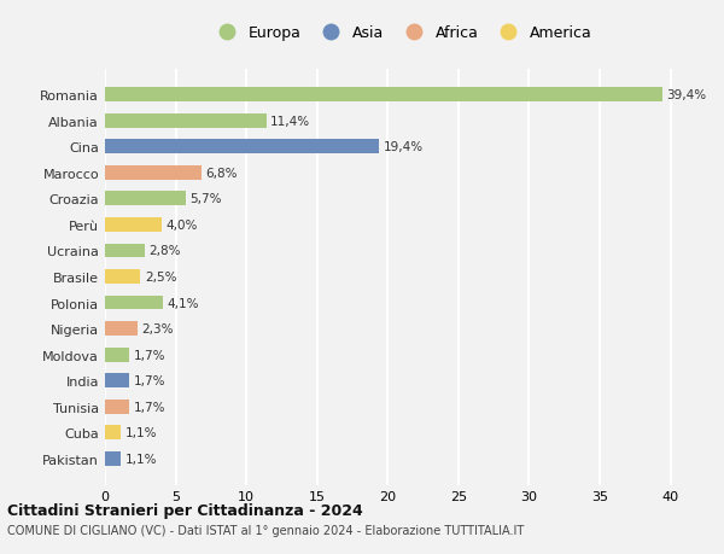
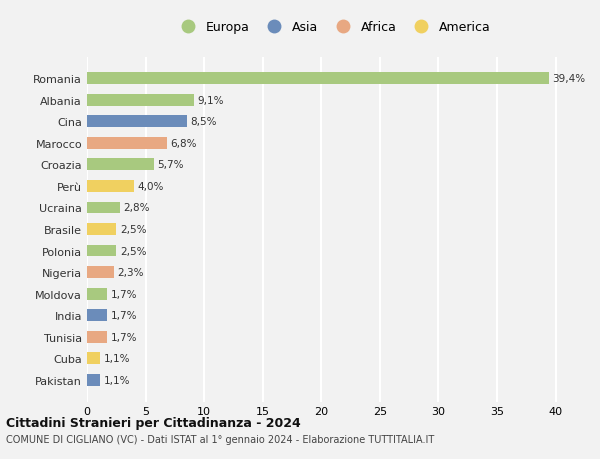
Albania: 11,4% -> 9,1%
Cina: 19,4% -> 8,5%
Polonia: 4,1% -> 2,5%
